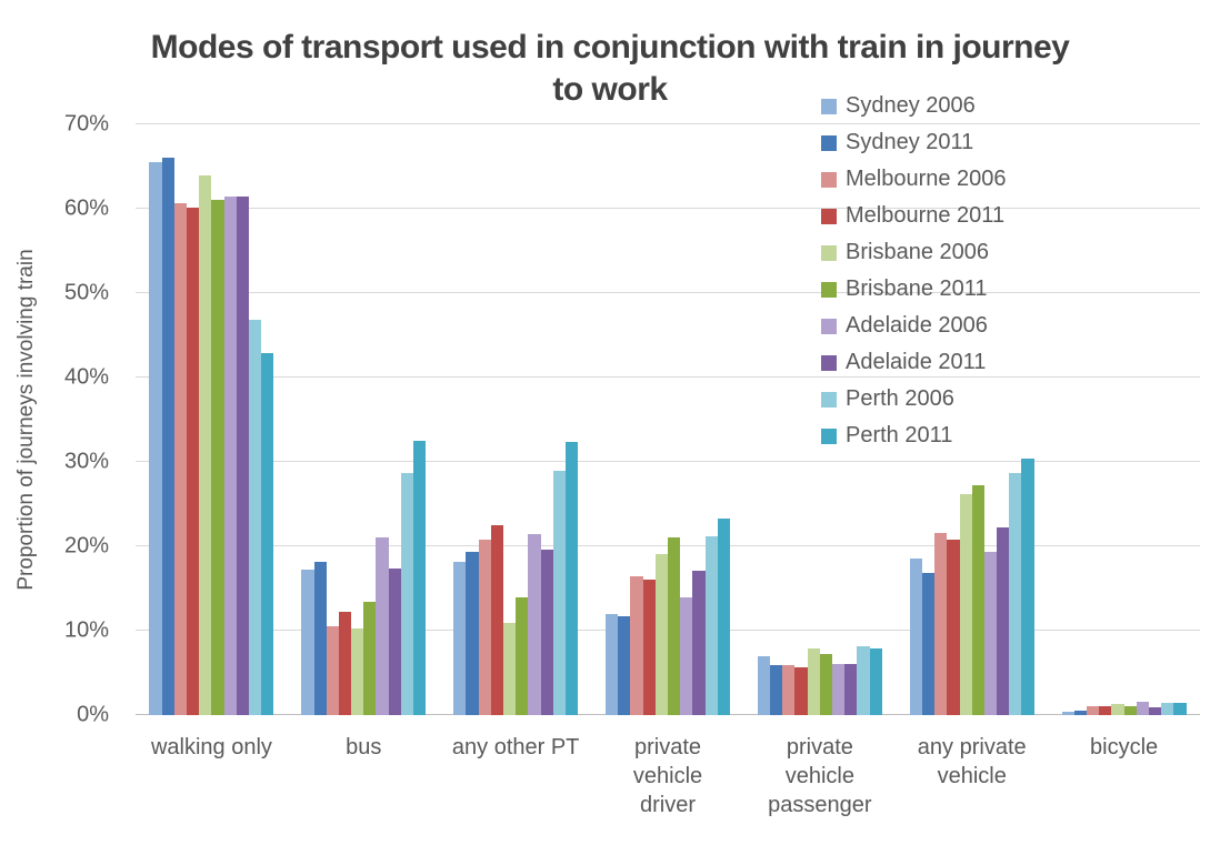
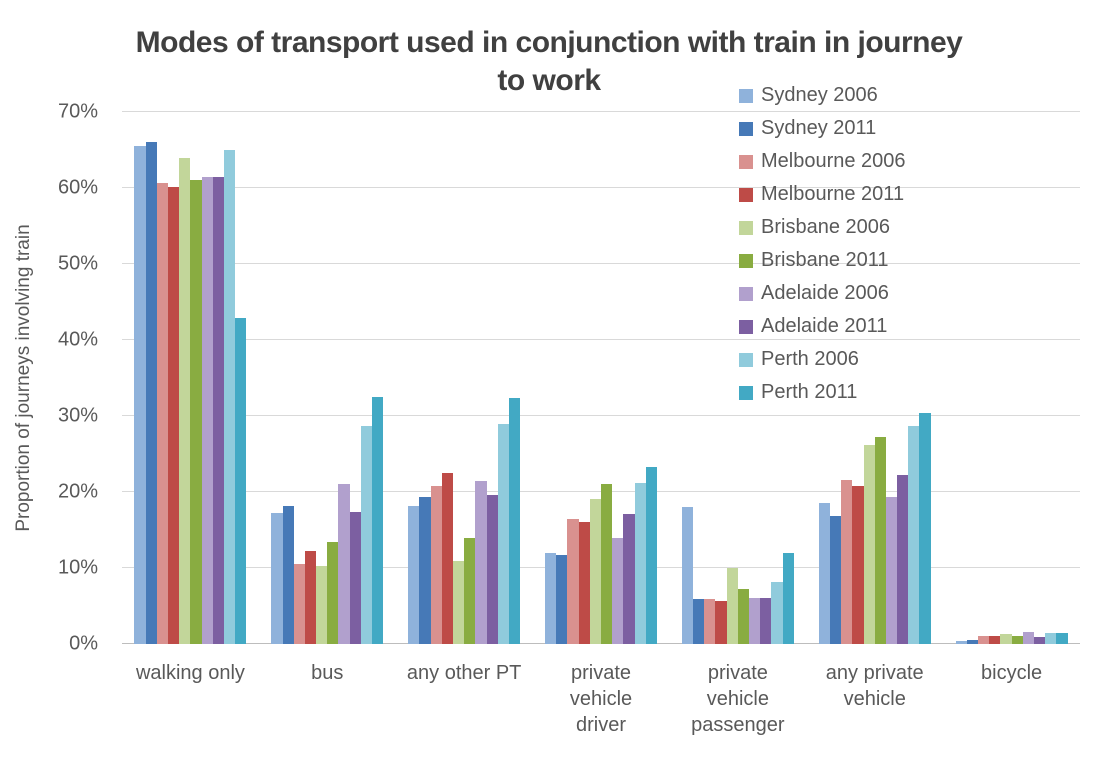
Perth 2006/walking only: 47% -> 65%
Sydney 2006/private vehicle passenger: 7% -> 18%
Brisbane 2006/private vehicle passenger: 8% -> 10%
Perth 2011/private vehicle passenger: 8% -> 12%
